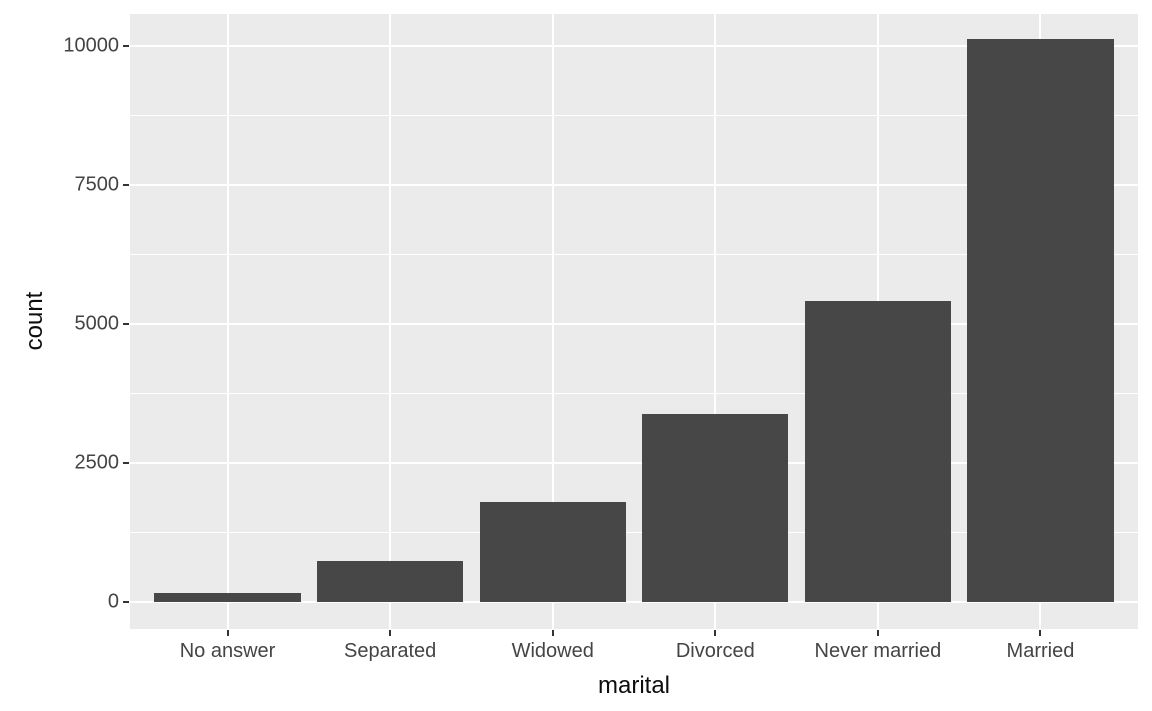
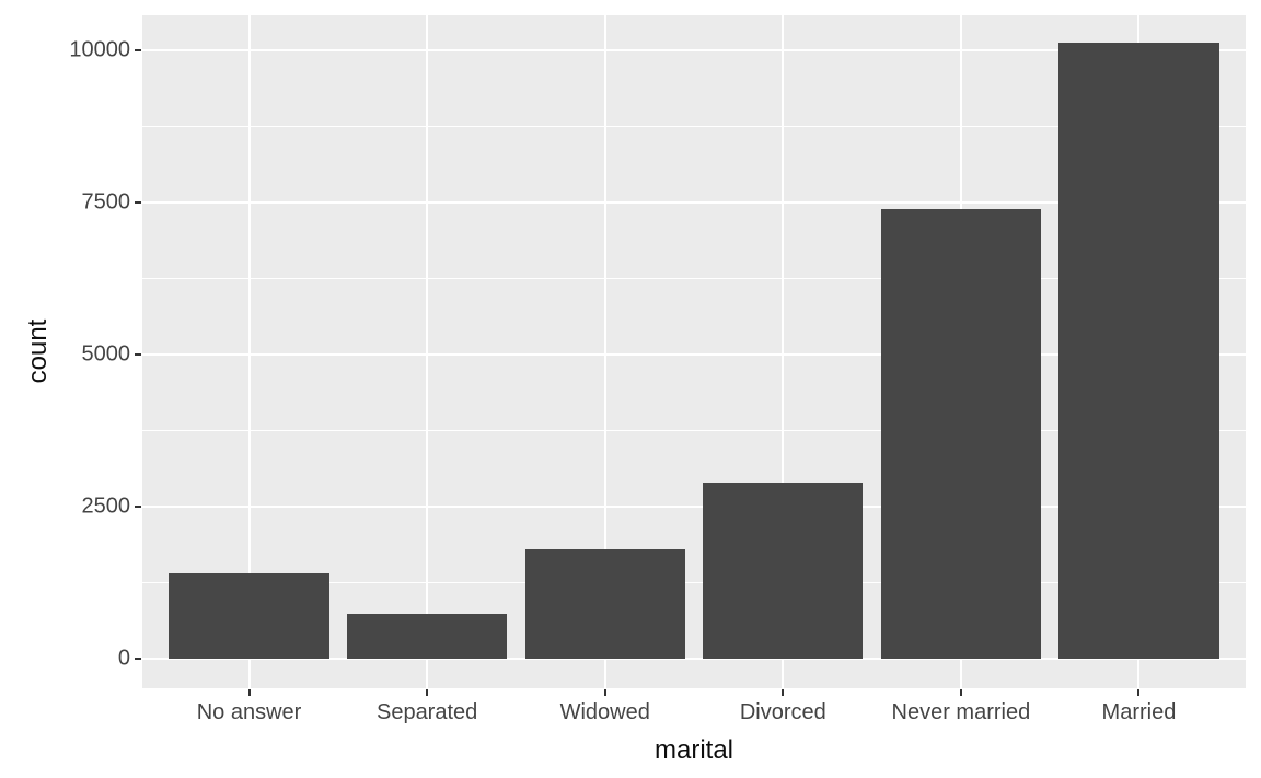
No answer: 200 -> 1400
Divorced: 3400 -> 2900
Never married: 5400 -> 7400
